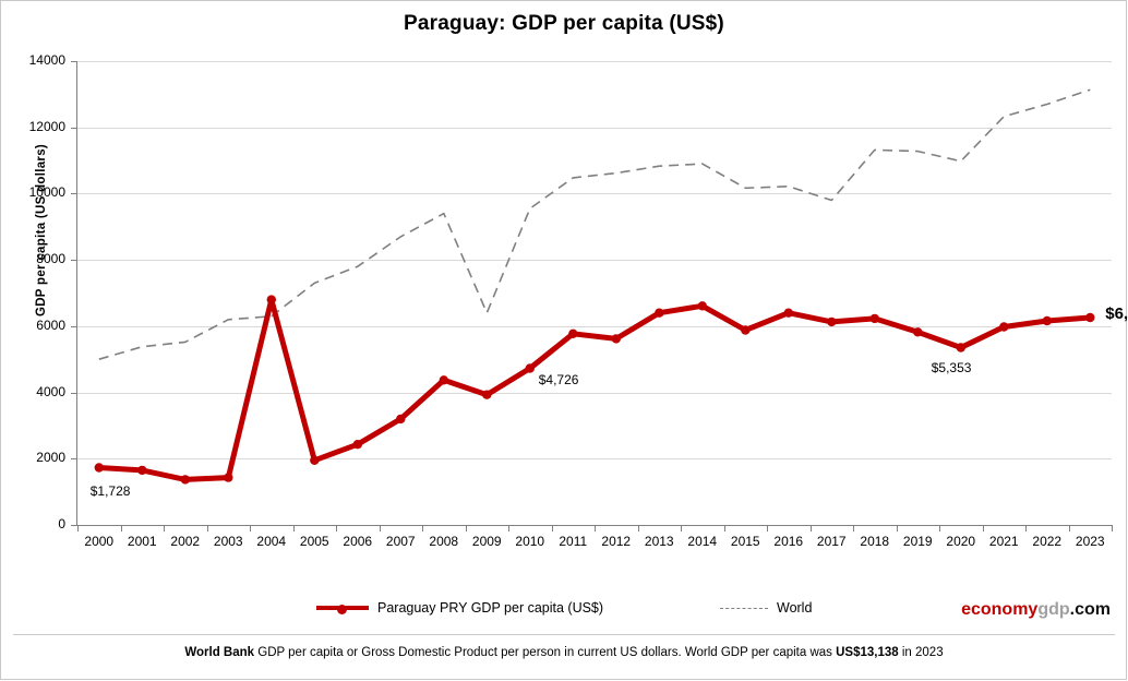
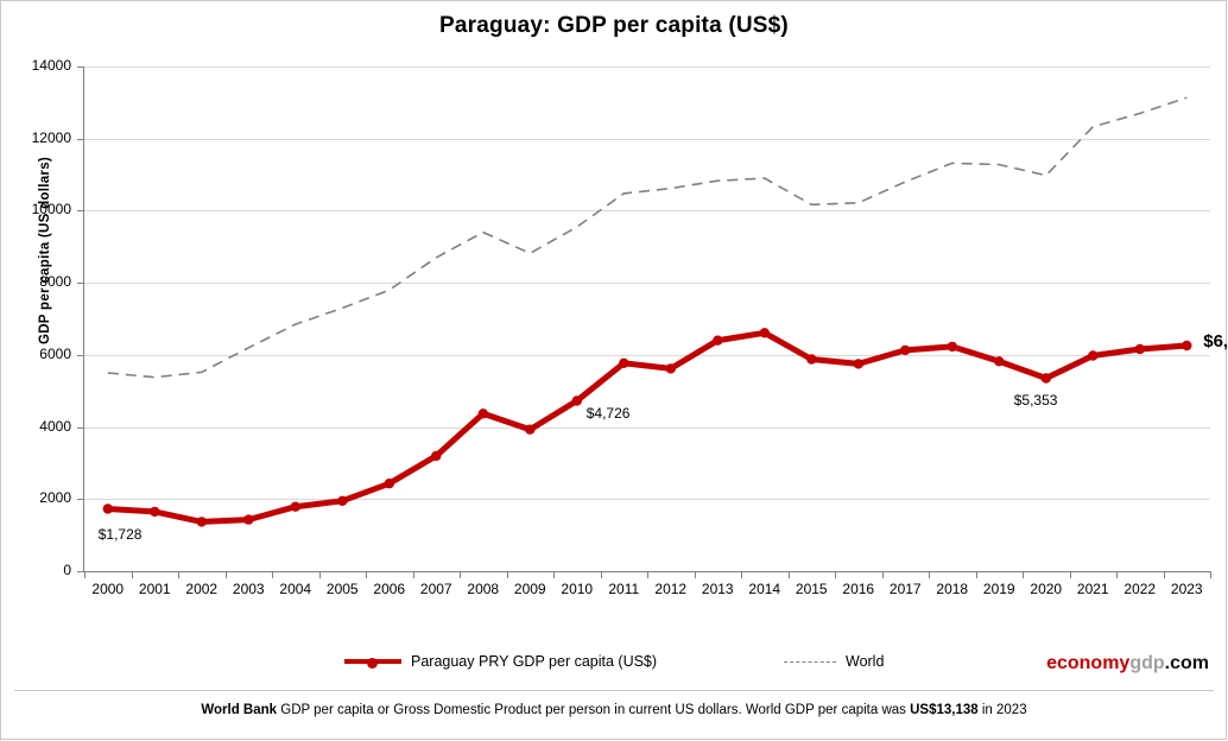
World/2000: 5000 -> 5500
Paraguay PRY GDP per capita (US$)/2004: 6800 -> 1800
World/2004: 6300 -> 6800
World/2009: 6400 -> 8800
Paraguay PRY GDP per capita (US$)/2016: 6400 -> 5800
World/2017: 9800 -> 10800
